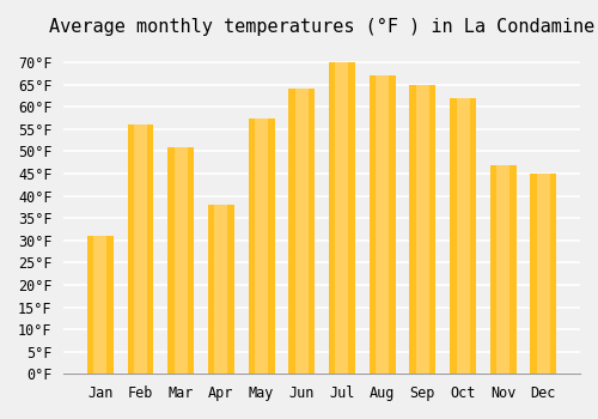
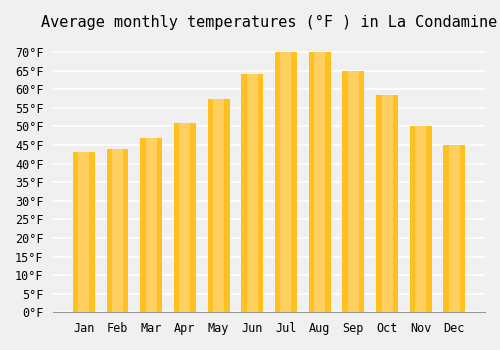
Jan: 31.0°F -> 43.0°F
Feb: 56.0°F -> 44.0°F
Mar: 51.0°F -> 47.0°F
Apr: 38.0°F -> 51.0°F
Aug: 67.0°F -> 70.0°F
Oct: 62.0°F -> 58.5°F
Nov: 47.0°F -> 50.0°F
